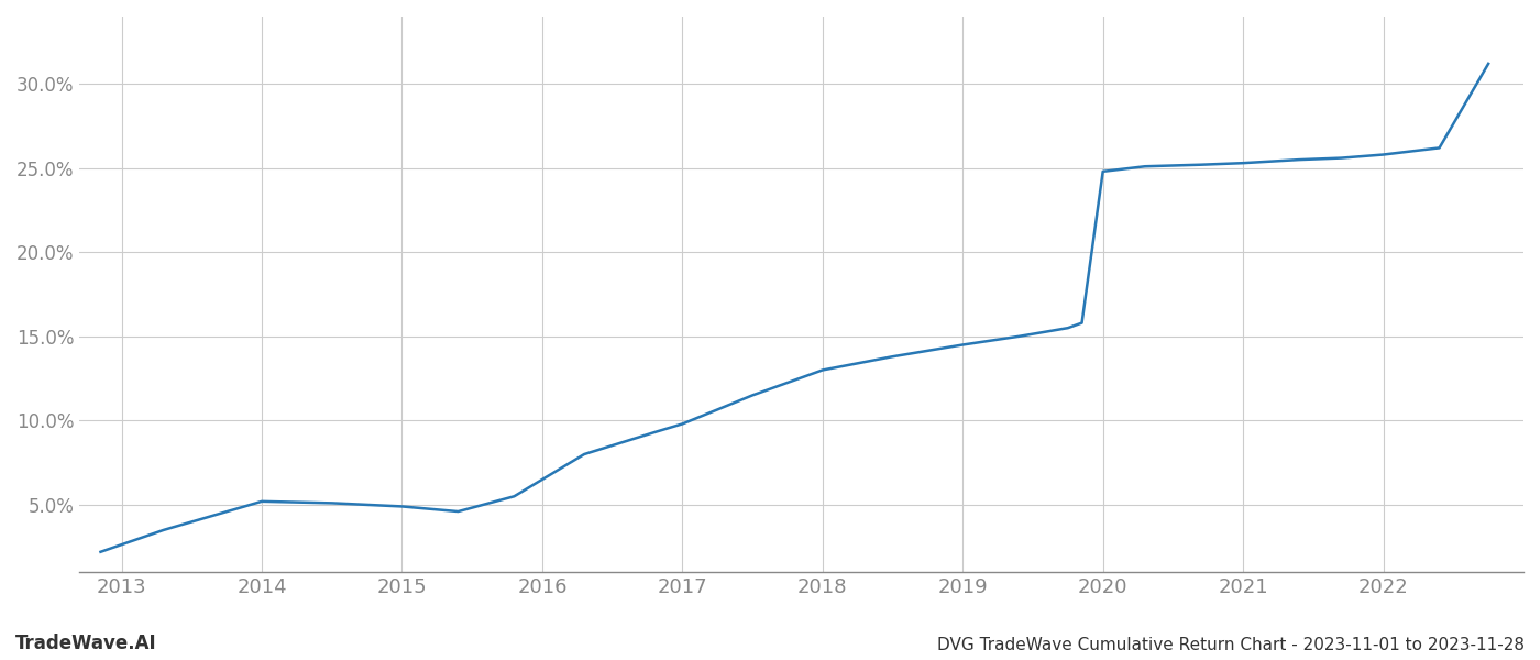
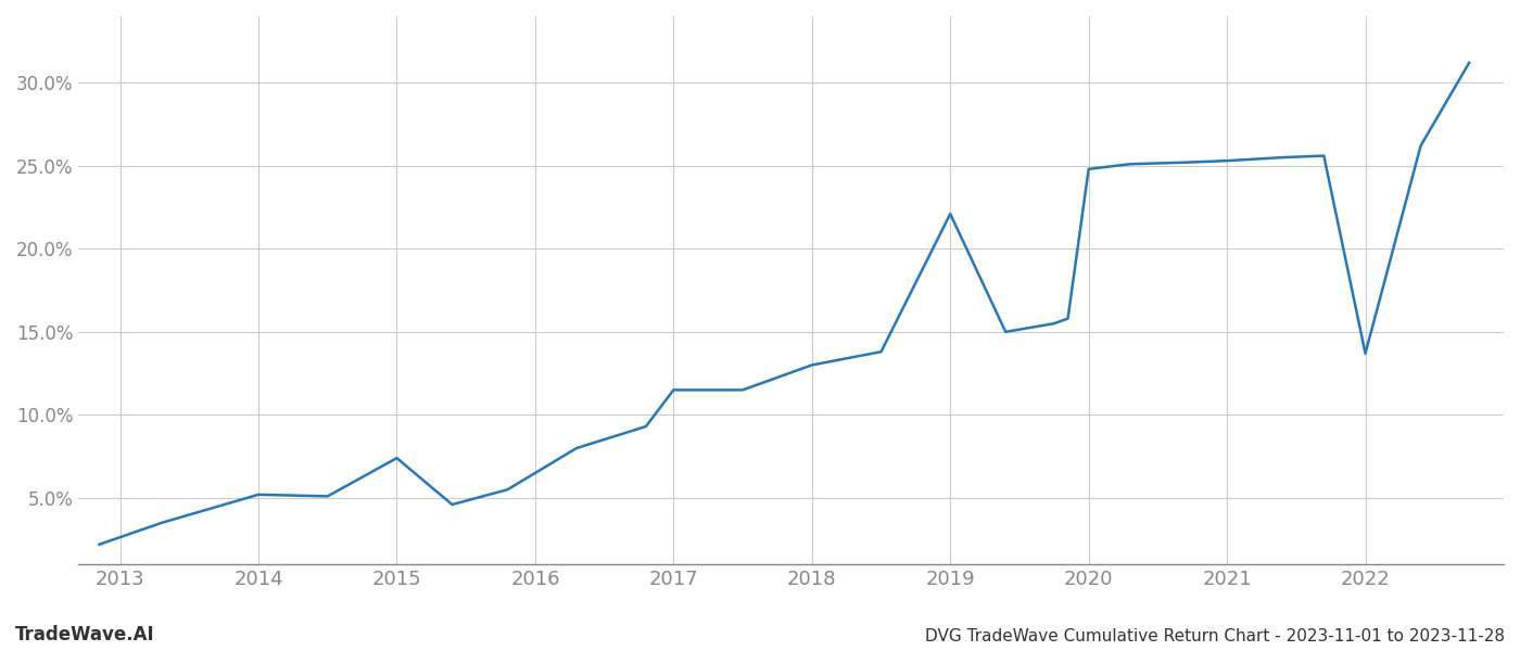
2015: 4.9% -> 7.4%
2017: 9.8% -> 11.5%
2019: 14.5% -> 22.1%
2022: 25.8% -> 13.7%
